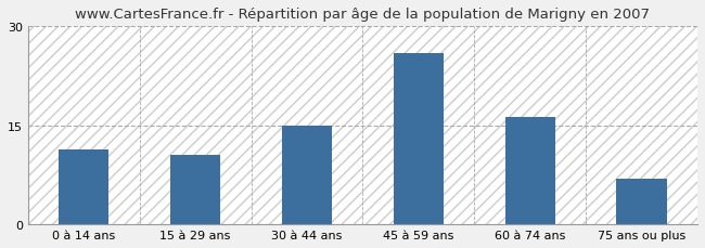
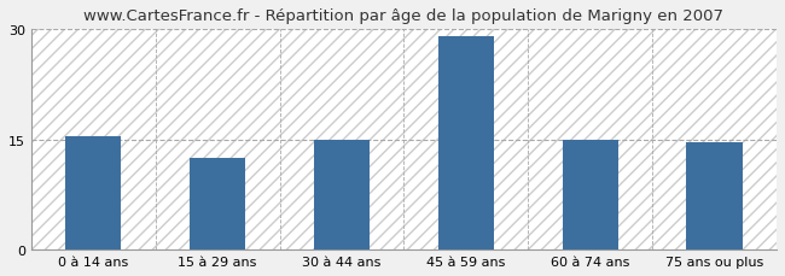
0 à 14 ans: 11.4 -> 15.5
15 à 29 ans: 10.6 -> 12.5
45 à 59 ans: 26.0 -> 29.0
60 à 74 ans: 16.2 -> 15.0
75 ans ou plus: 7.0 -> 14.7
